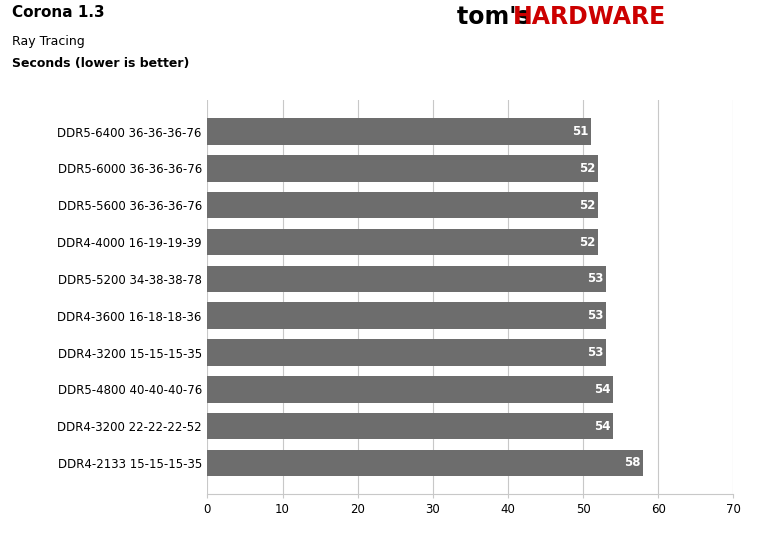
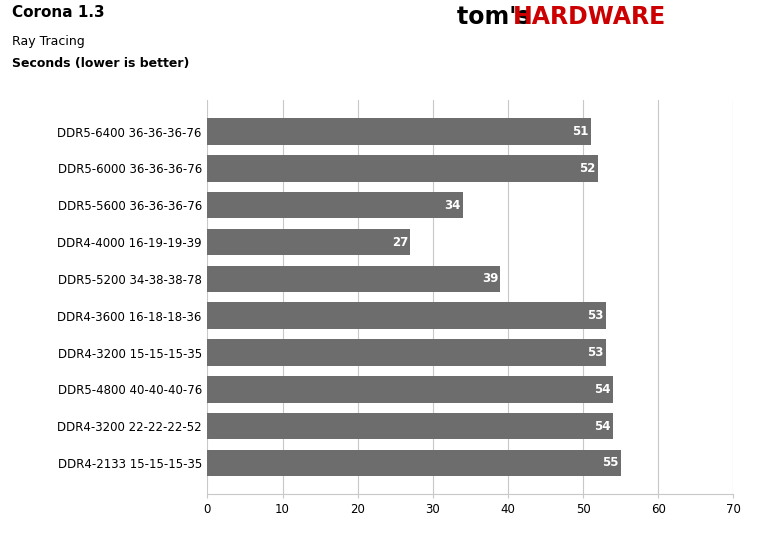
DDR5-5600 36-36-36-76: 52 -> 34
DDR4-4000 16-19-19-39: 52 -> 27
DDR5-5200 34-38-38-78: 53 -> 39
DDR4-2133 15-15-15-35: 58 -> 55
